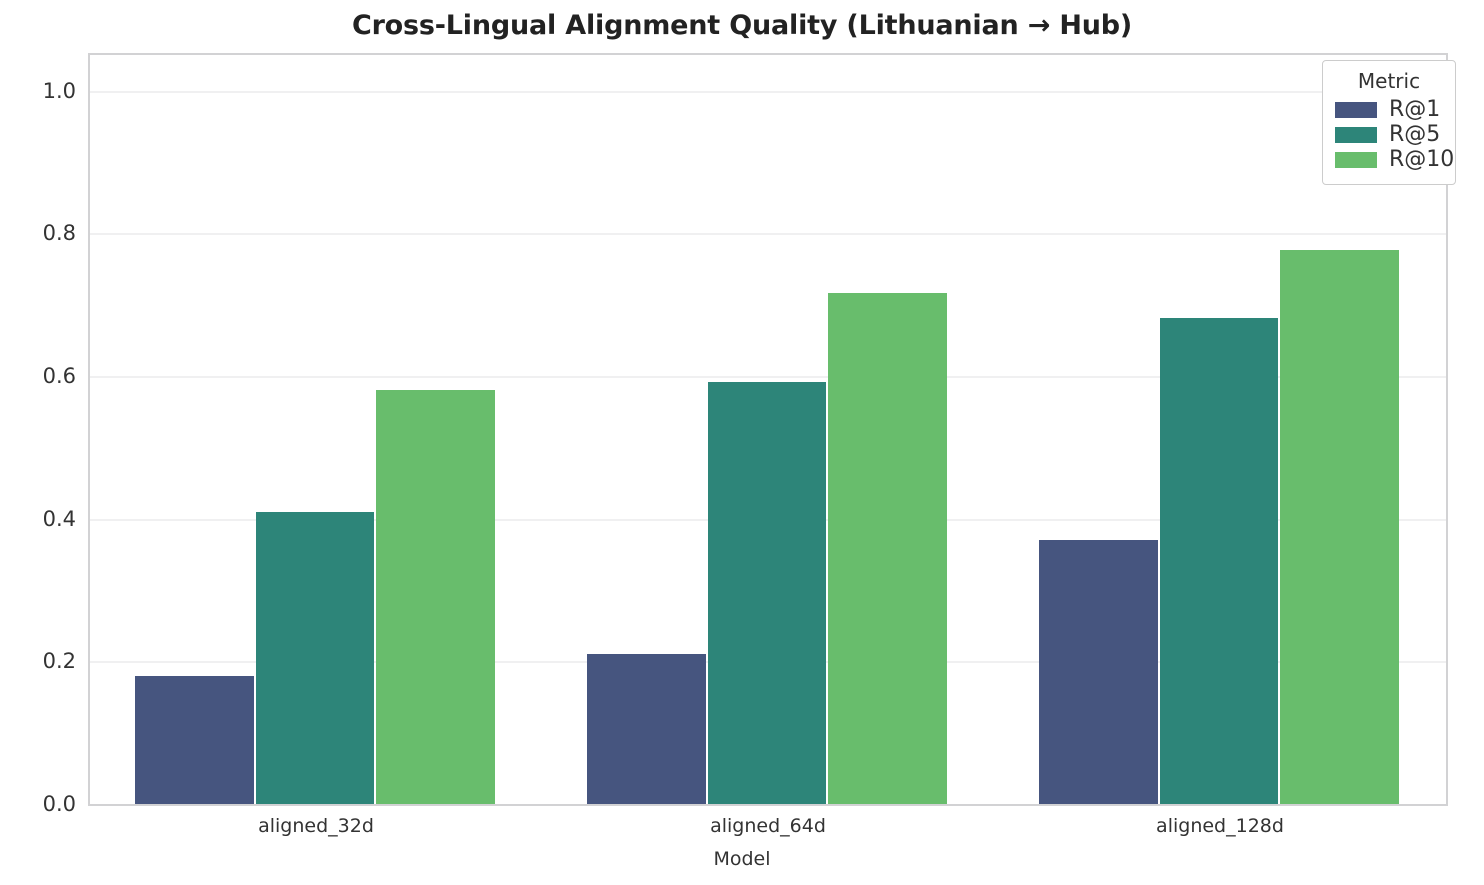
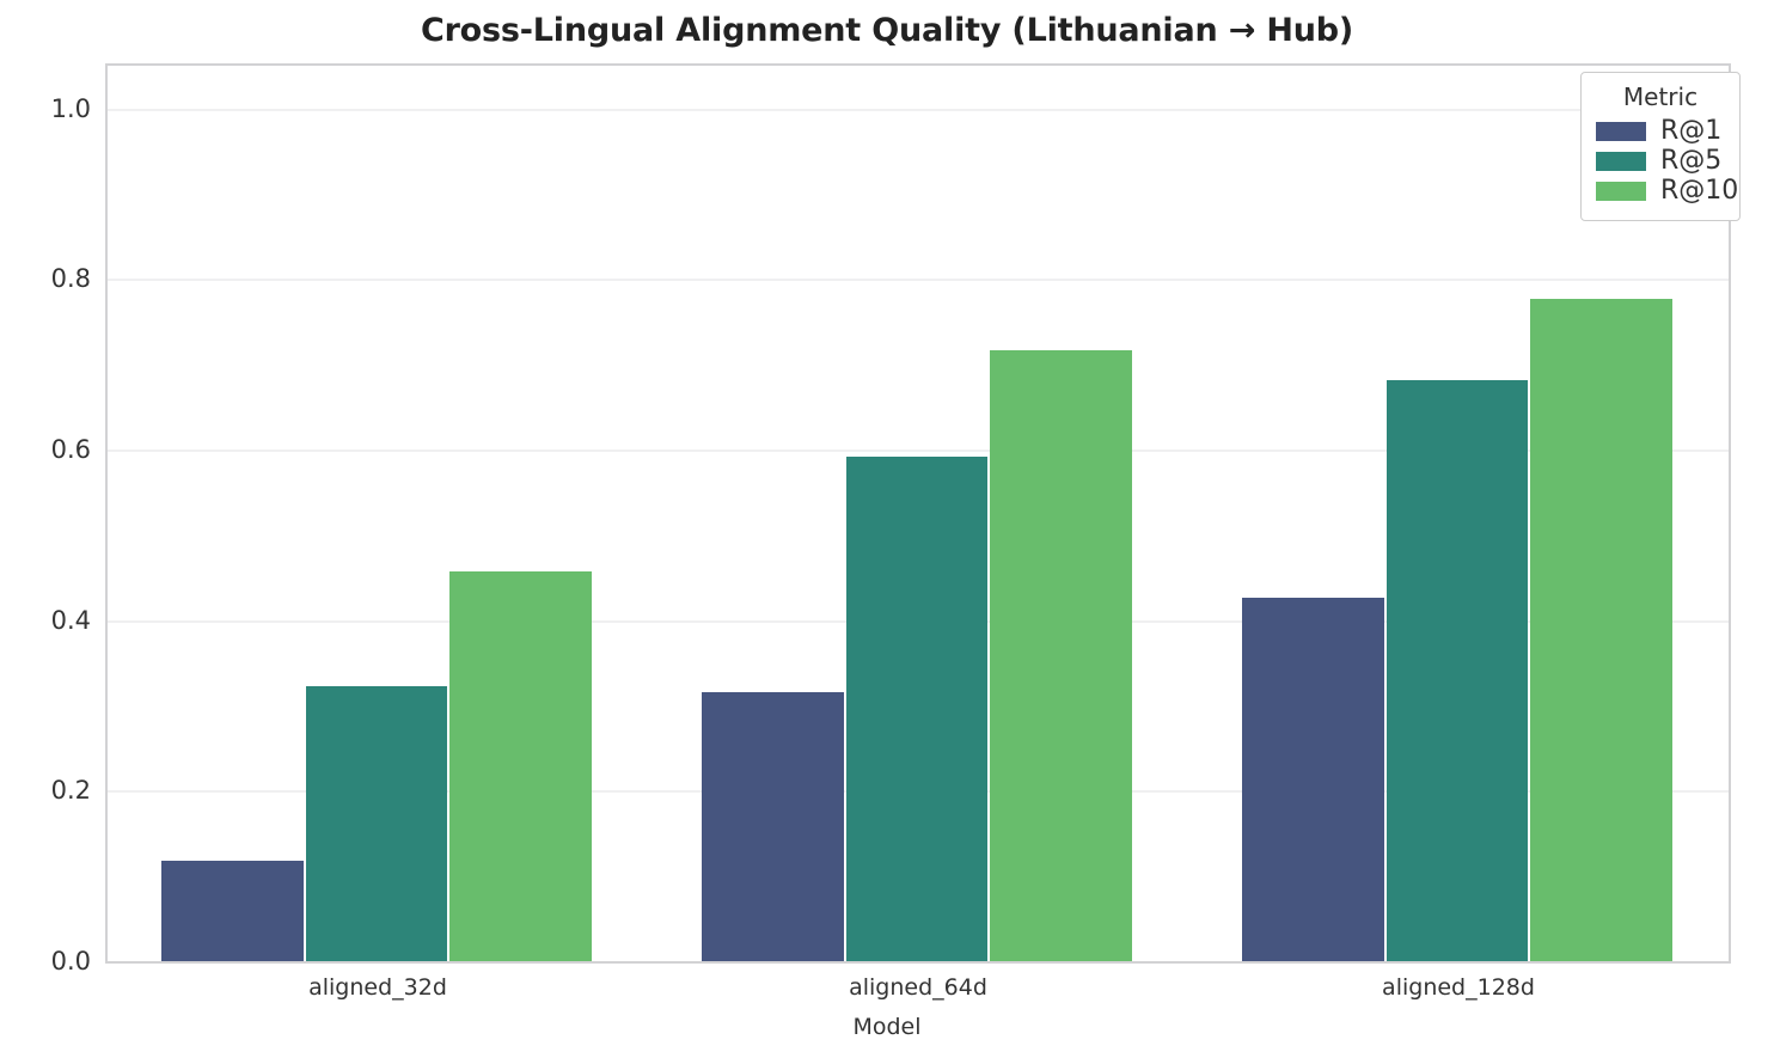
R@1/aligned_32d: 0.18 -> 0.12
R@5/aligned_32d: 0.41 -> 0.32
R@10/aligned_32d: 0.58 -> 0.46
R@1/aligned_64d: 0.21 -> 0.32
R@1/aligned_128d: 0.37 -> 0.43
